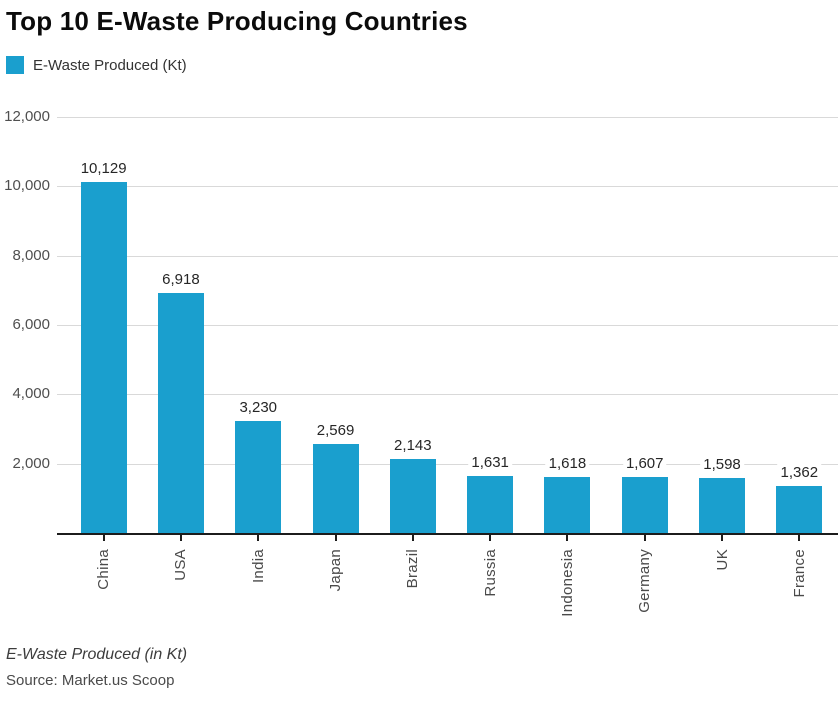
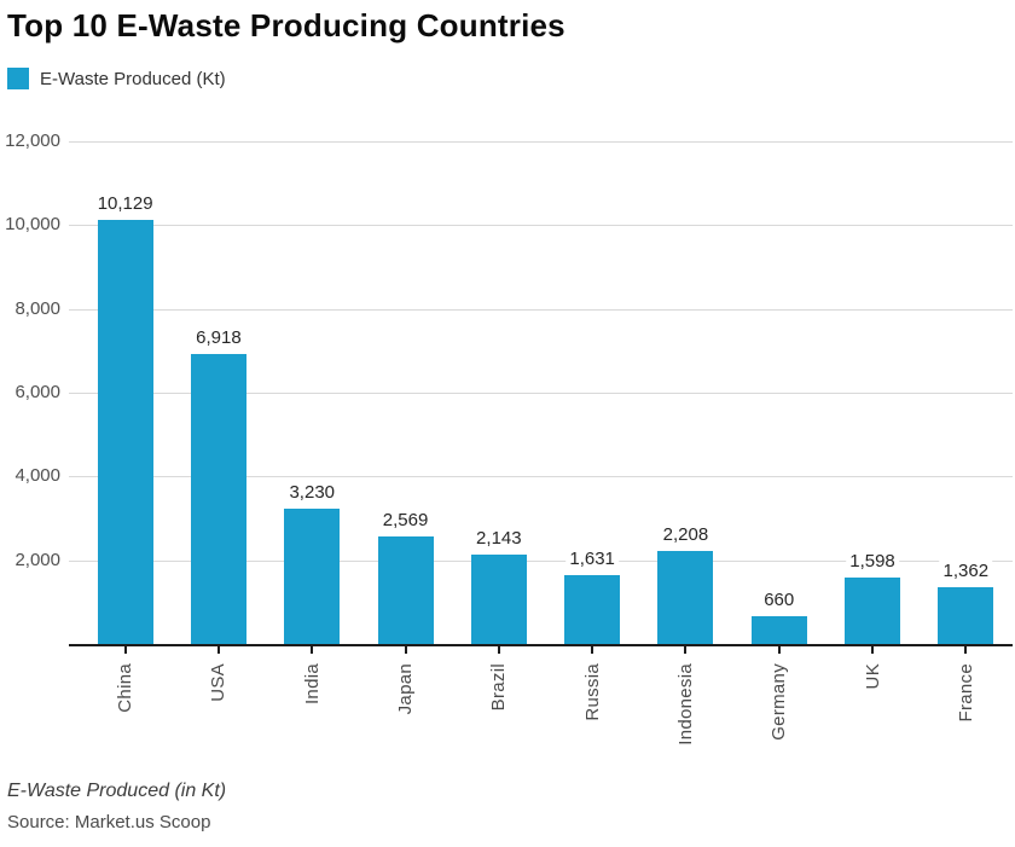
Indonesia: 1,618 -> 2,208
Germany: 1,607 -> 660
